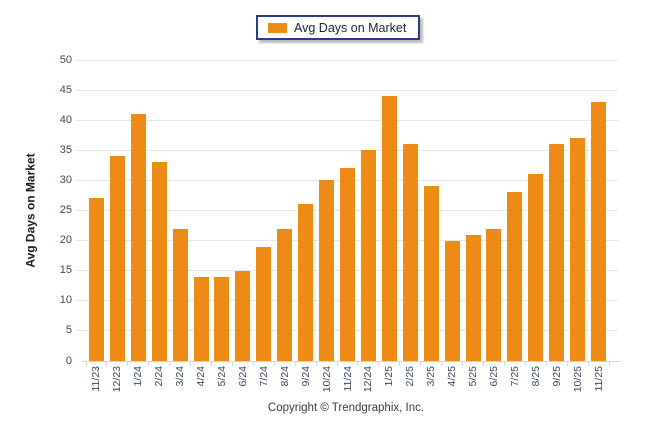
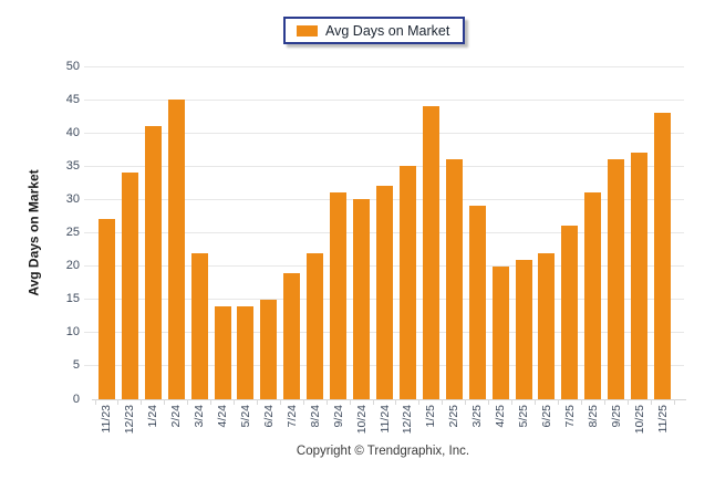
2/24: 33 -> 45
9/24: 26 -> 31
7/25: 28 -> 26
